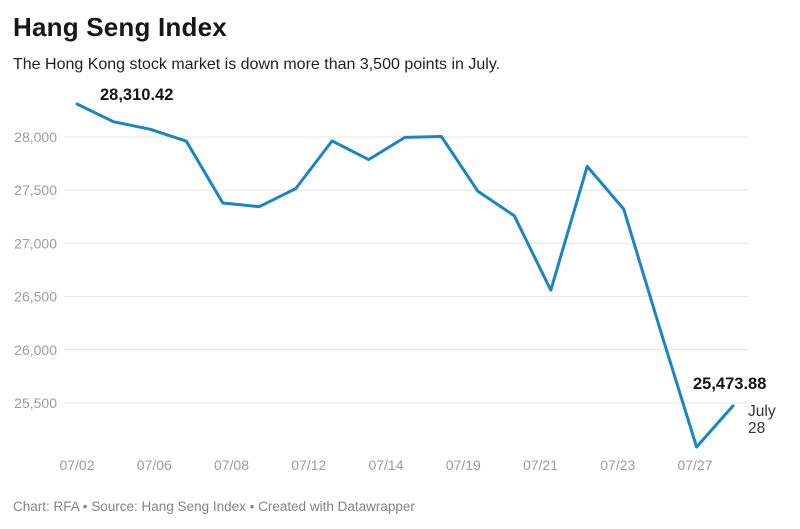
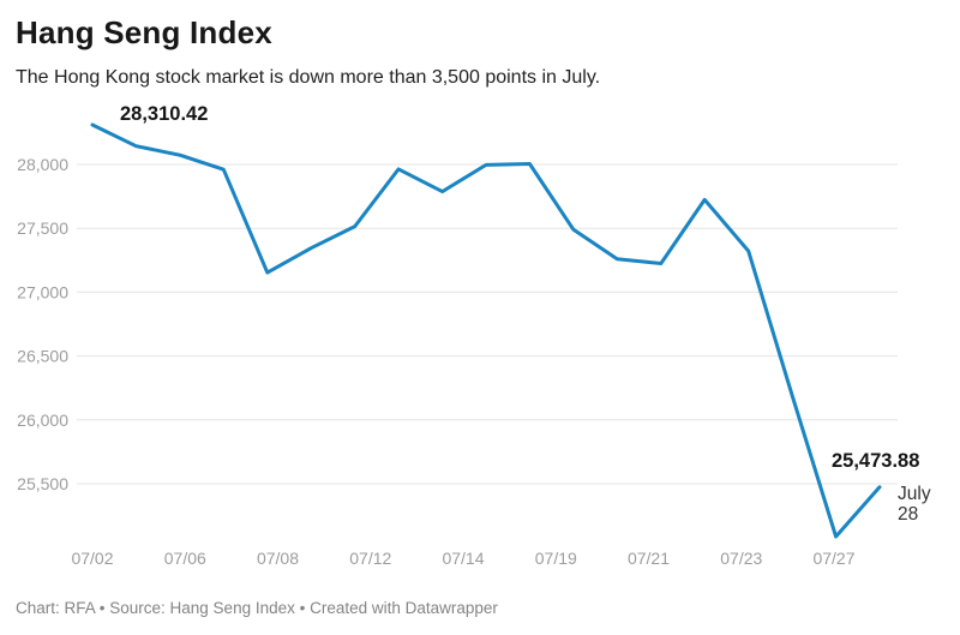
07/08: 27380 -> 27150
07/21: 26560 -> 27220
